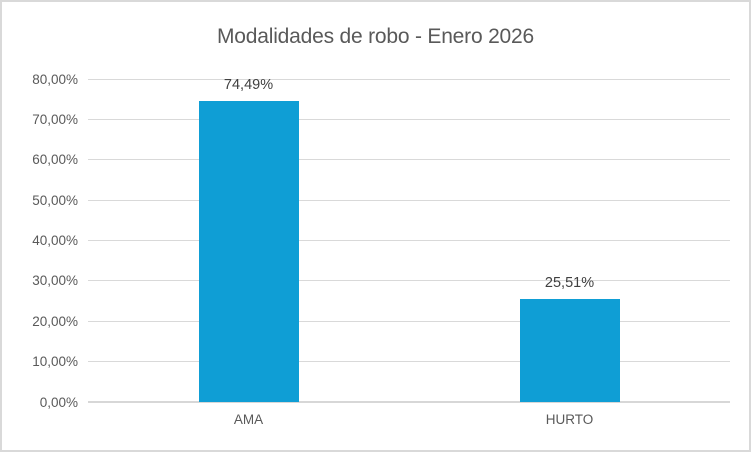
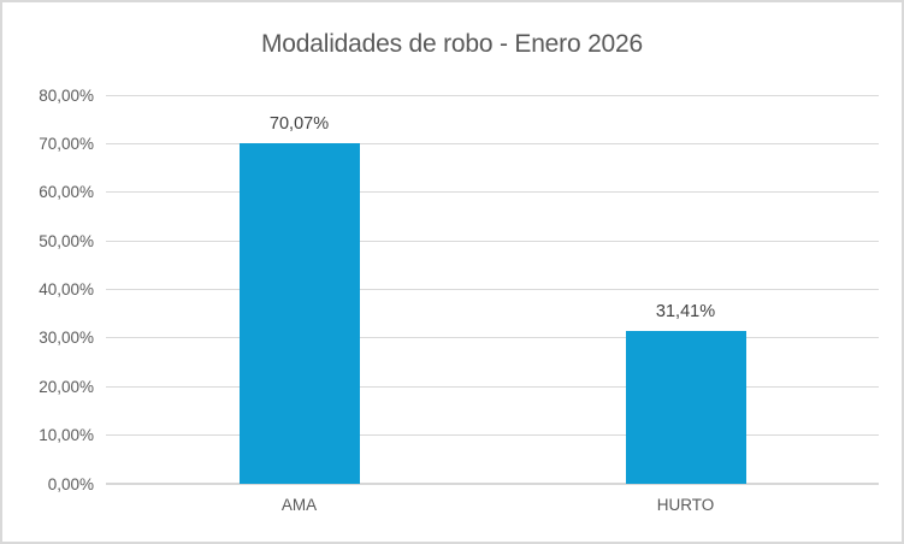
AMA: 74,49% -> 70,07%
HURTO: 25,51% -> 31,41%
